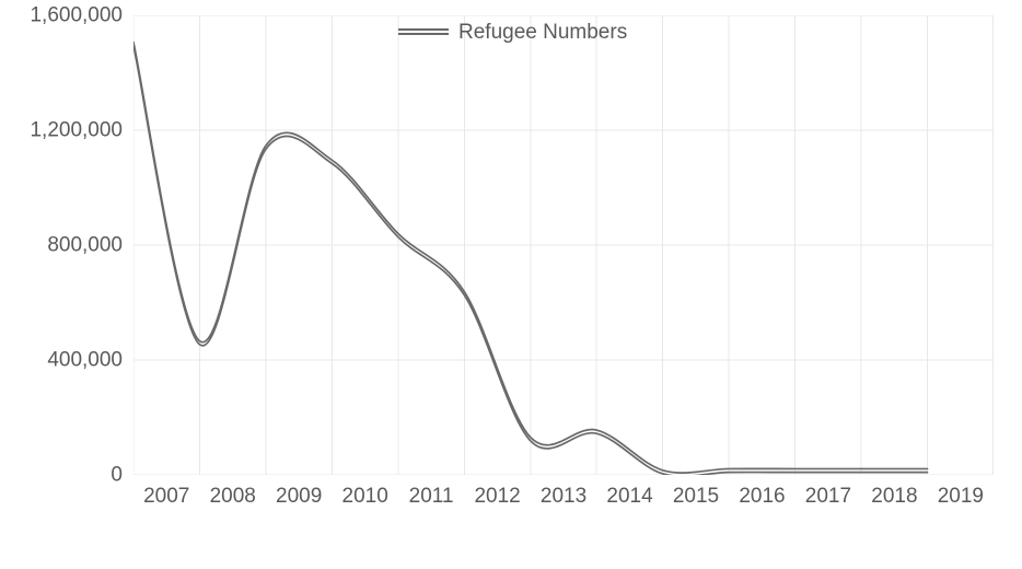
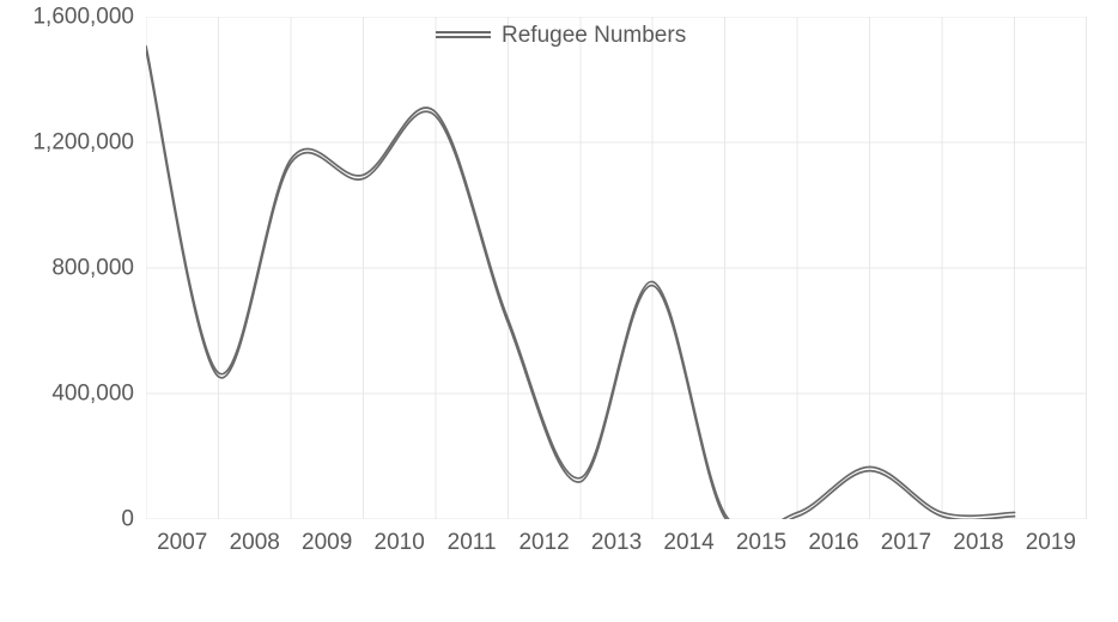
2011: 830000 -> 1290000
2014: 150000 -> 750000
2017: 20000 -> 160000
